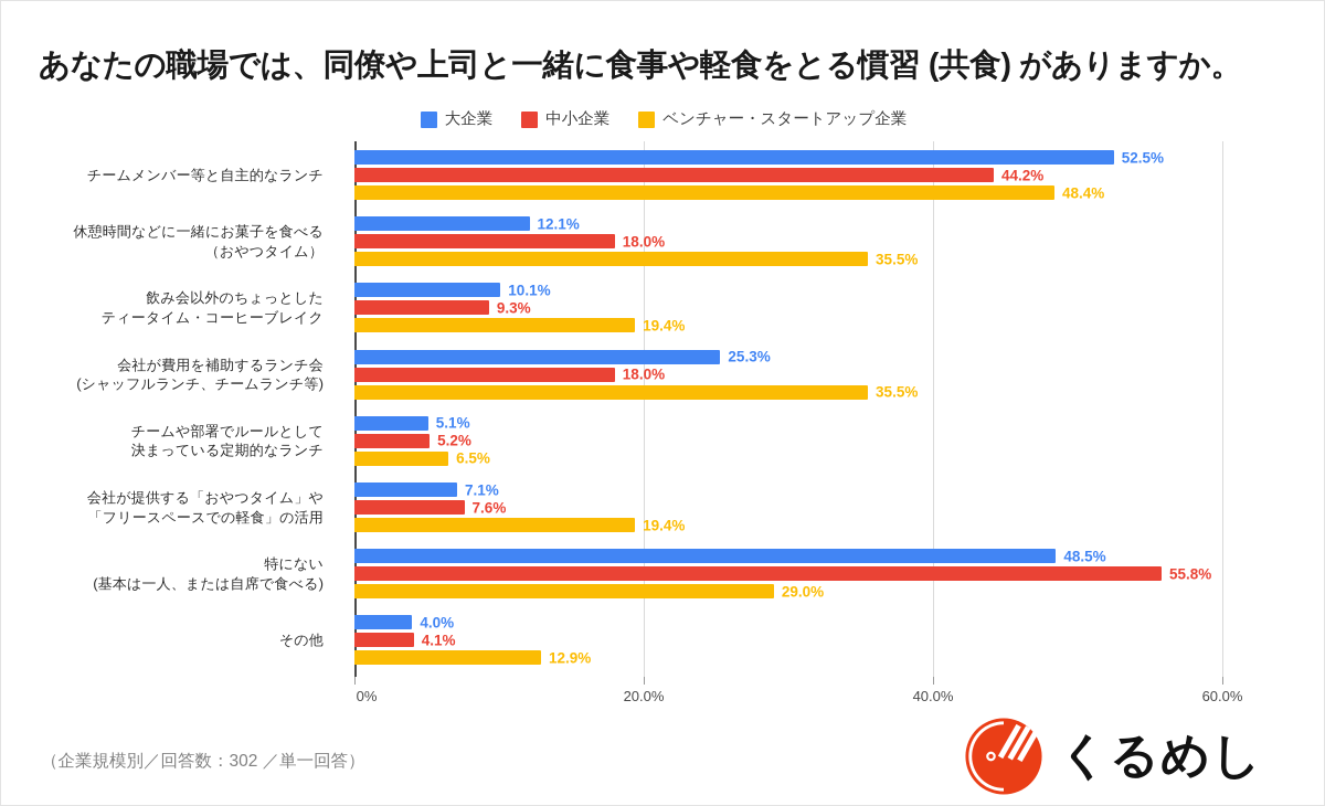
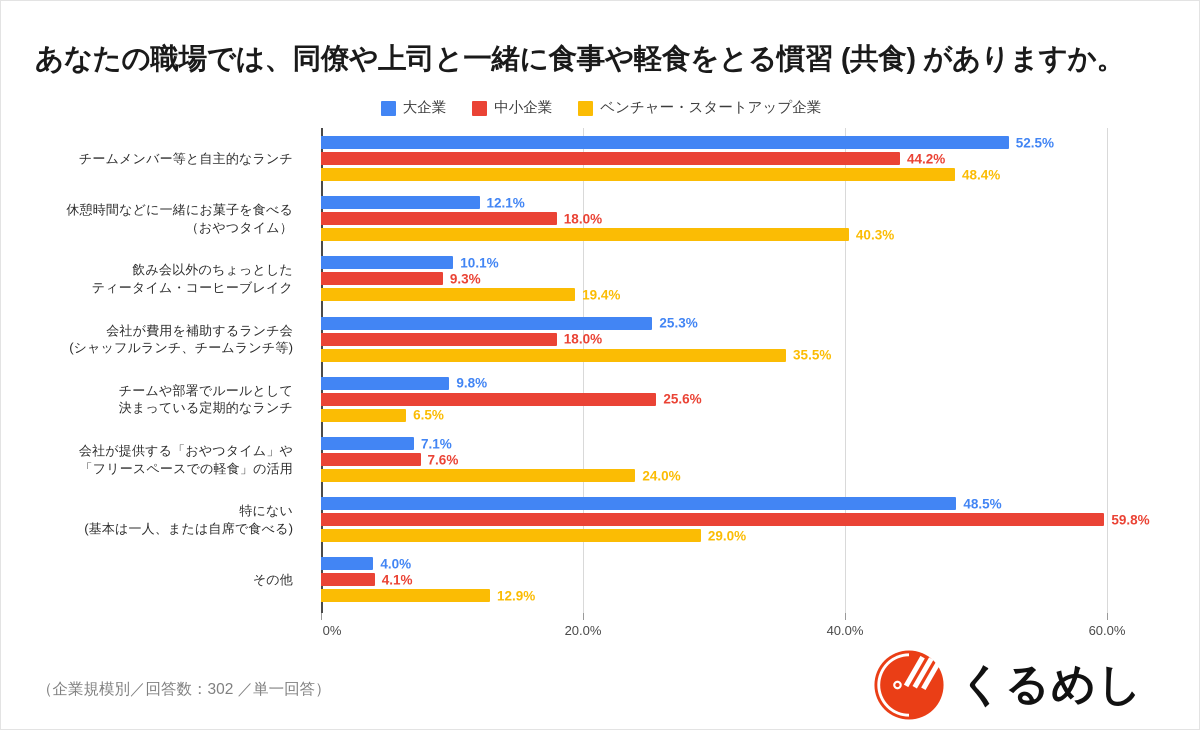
ベンチャー・スタートアップ企業/休憩時間などに一緒にお菓子を食べる （おやつタイム）: 35.5% -> 40.3%
大企業/チームや部署でルールとして 決まっている定期的なランチ: 5.1% -> 9.8%
中小企業/チームや部署でルールとして 決まっている定期的なランチ: 5.2% -> 25.6%
ベンチャー・スタートアップ企業/会社が提供する「おやつタイム」や 「フリースペースでの軽食」の活用: 19.4% -> 24.0%
中小企業/特にない (基本は一人、または自席で食べる): 55.8% -> 59.8%
